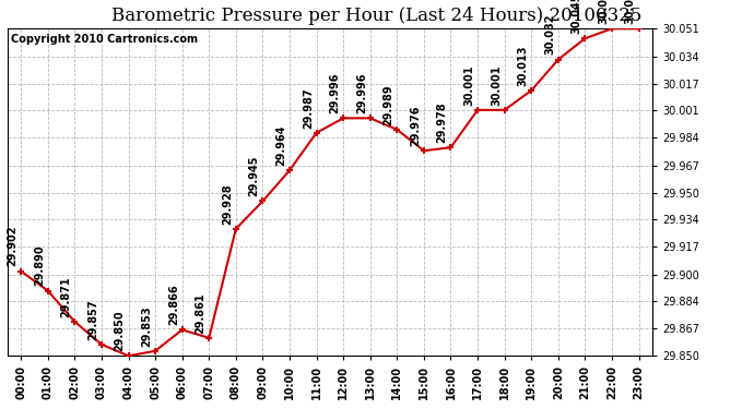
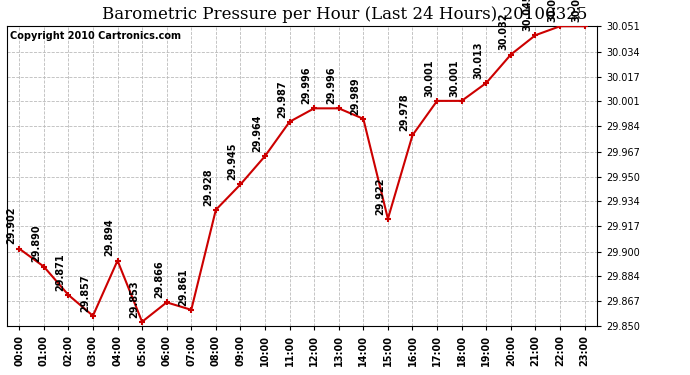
04:00: 29.850 -> 29.894
15:00: 29.976 -> 29.922
